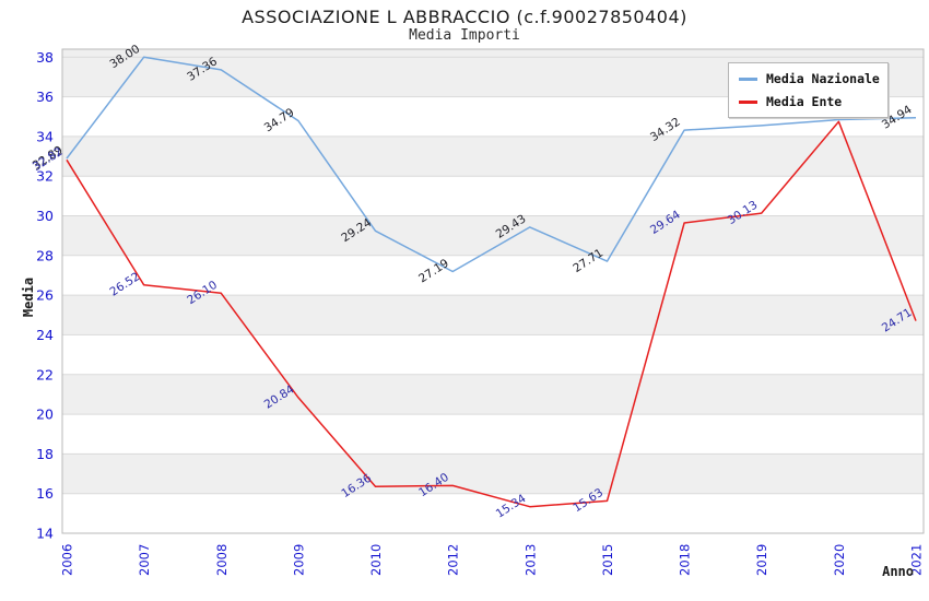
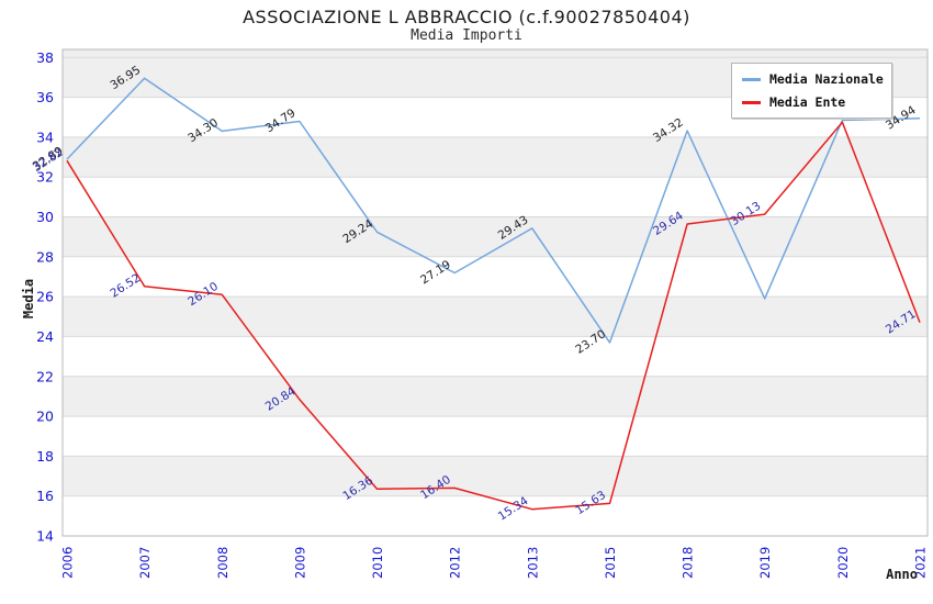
Media Nazionale/2007: 38.00 -> 36.95
Media Nazionale/2008: 37.36 -> 34.30
Media Nazionale/2015: 27.71 -> 23.70
Media Nazionale/2019: 34.5 -> 25.9
